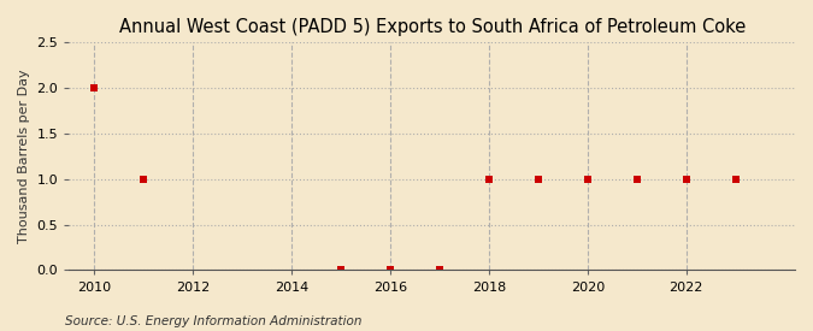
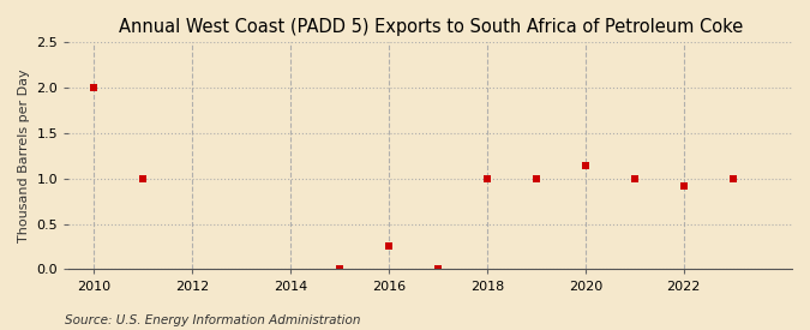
2016: 0.01 -> 0.26
2020: 1.00 -> 1.14
2022: 1.00 -> 0.92
